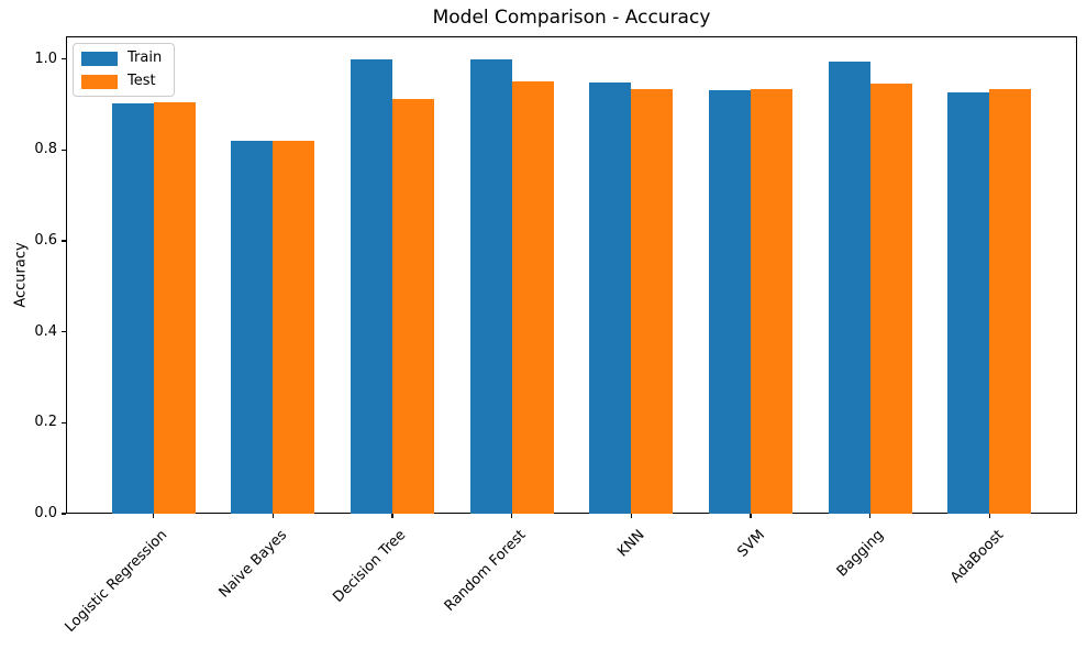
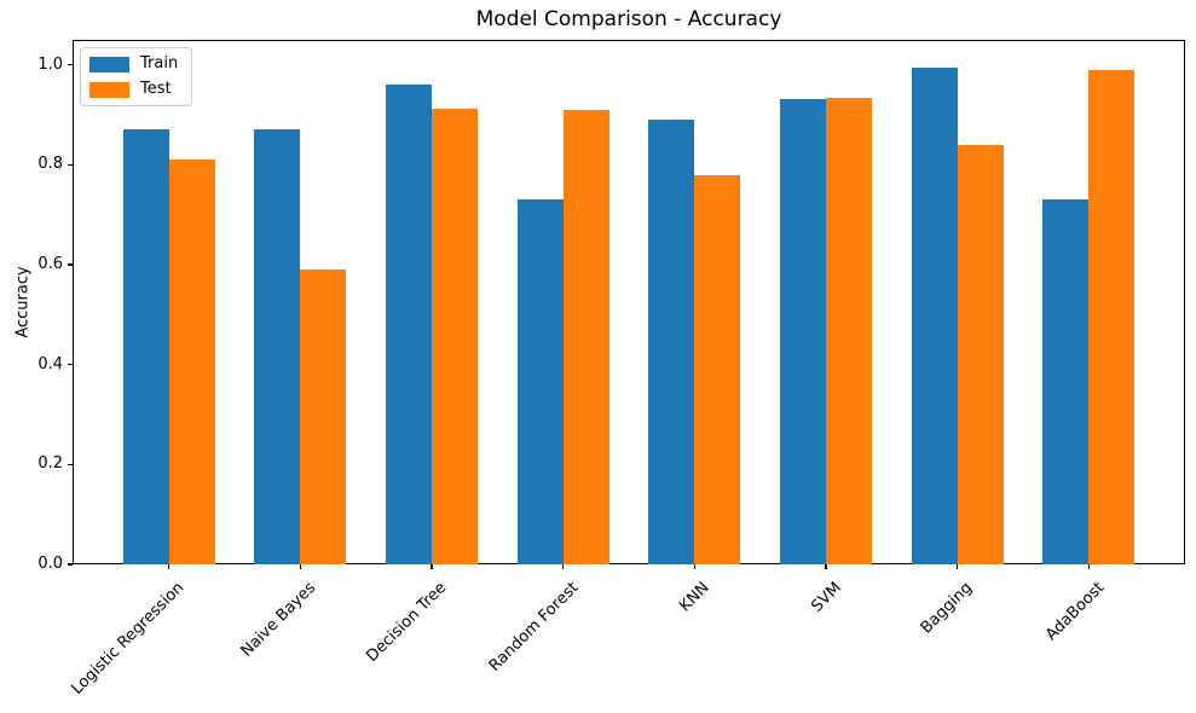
Train/Logistic Regression: 0.90 -> 0.87
Test/Logistic Regression: 0.91 -> 0.81
Train/Naive Bayes: 0.82 -> 0.87
Test/Naive Bayes: 0.82 -> 0.59
Train/Decision Tree: 1.00 -> 0.96
Train/Random Forest: 1.00 -> 0.73
Test/Random Forest: 0.95 -> 0.91
Train/KNN: 0.95 -> 0.89
Test/KNN: 0.93 -> 0.78
Test/Bagging: 0.95 -> 0.84
Train/AdaBoost: 0.93 -> 0.73
Test/AdaBoost: 0.93 -> 0.99
